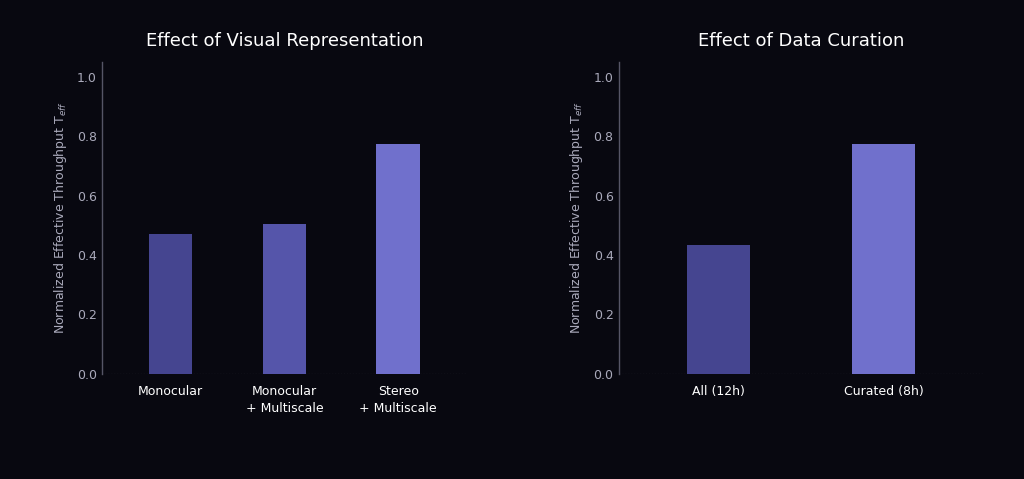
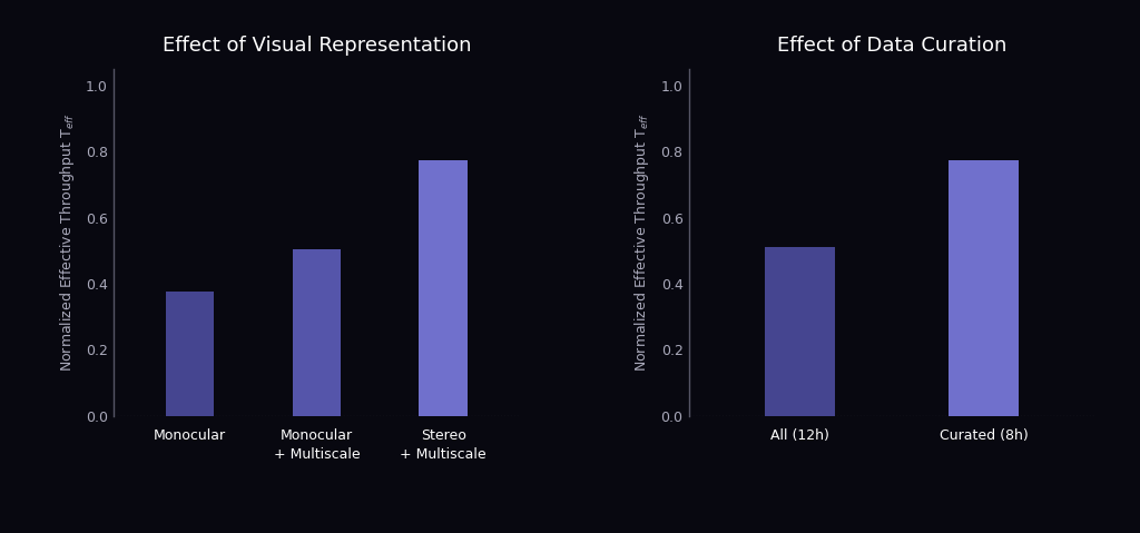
Effect of Visual Representation/Monocular: 0.470 -> 0.375
Effect of Data Curation/All (12h): 0.435 -> 0.510
